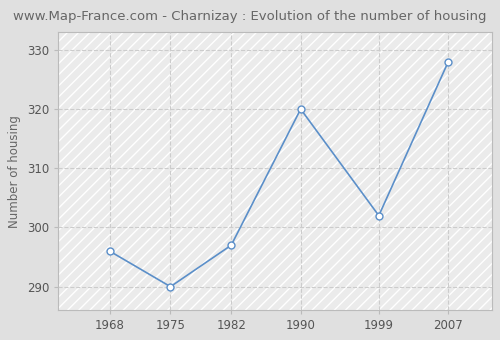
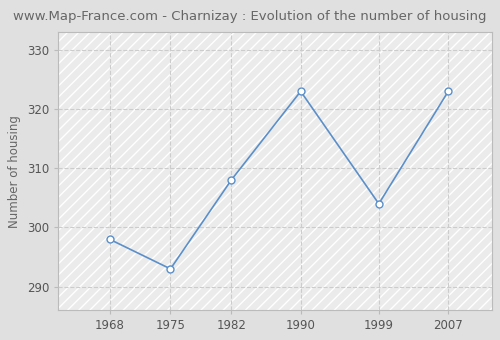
1968: 296 -> 298
1975: 290 -> 293
1982: 297 -> 308
1990: 320 -> 323
1999: 302 -> 304
2007: 328 -> 323
